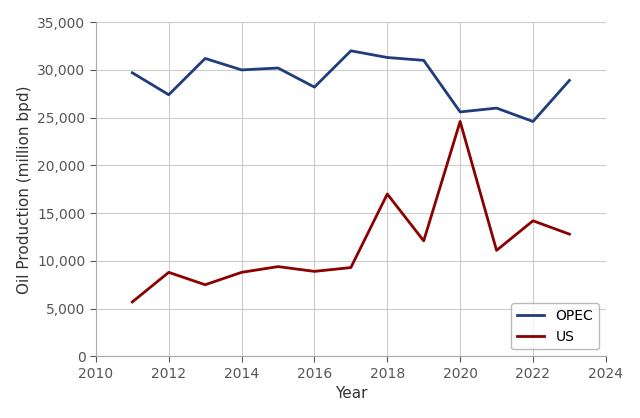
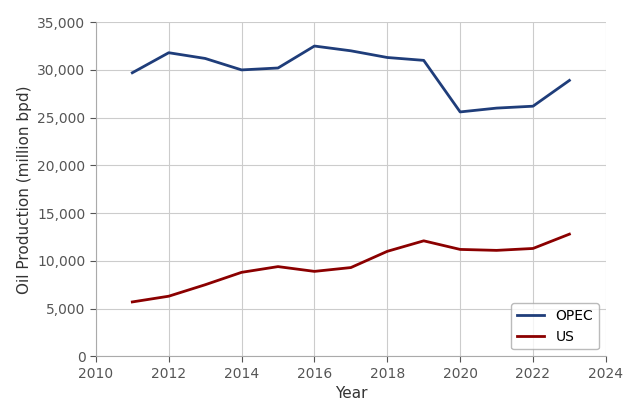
OPEC/2012: 27,400 -> 31,800
US/2012: 8,800 -> 6,300
OPEC/2016: 28,200 -> 32,500
US/2018: 17,000 -> 11,000
US/2020: 24,600 -> 11,200
OPEC/2022: 24,600 -> 26,200
US/2022: 14,200 -> 11,300
